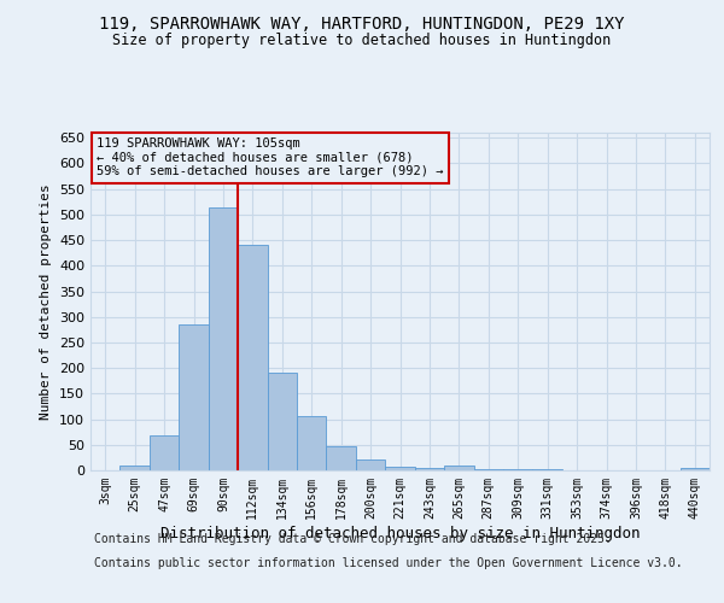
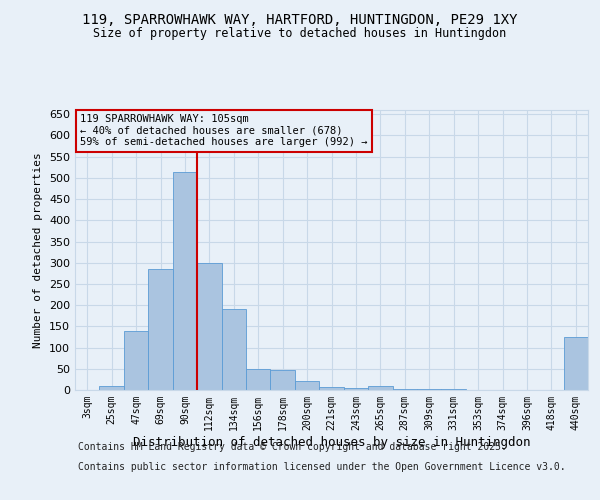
47sqm: 68 -> 140
112sqm: 440 -> 300
156sqm: 107 -> 50
440sqm: 5 -> 125
